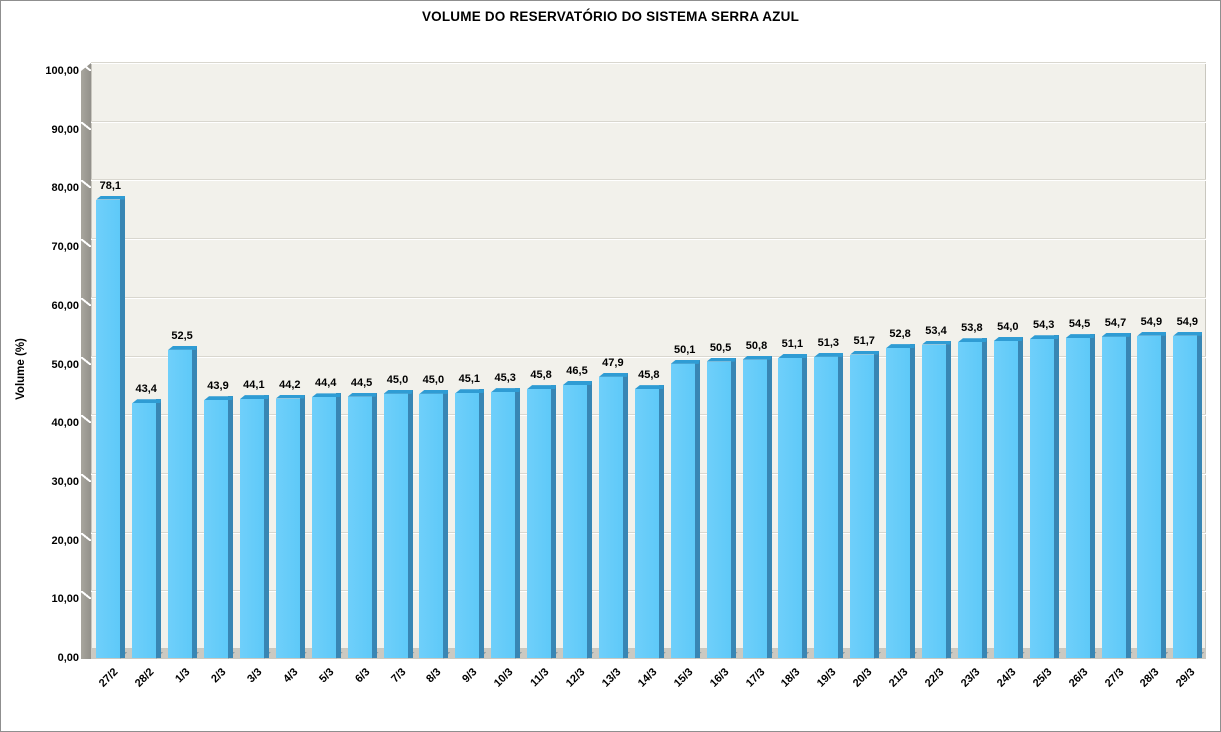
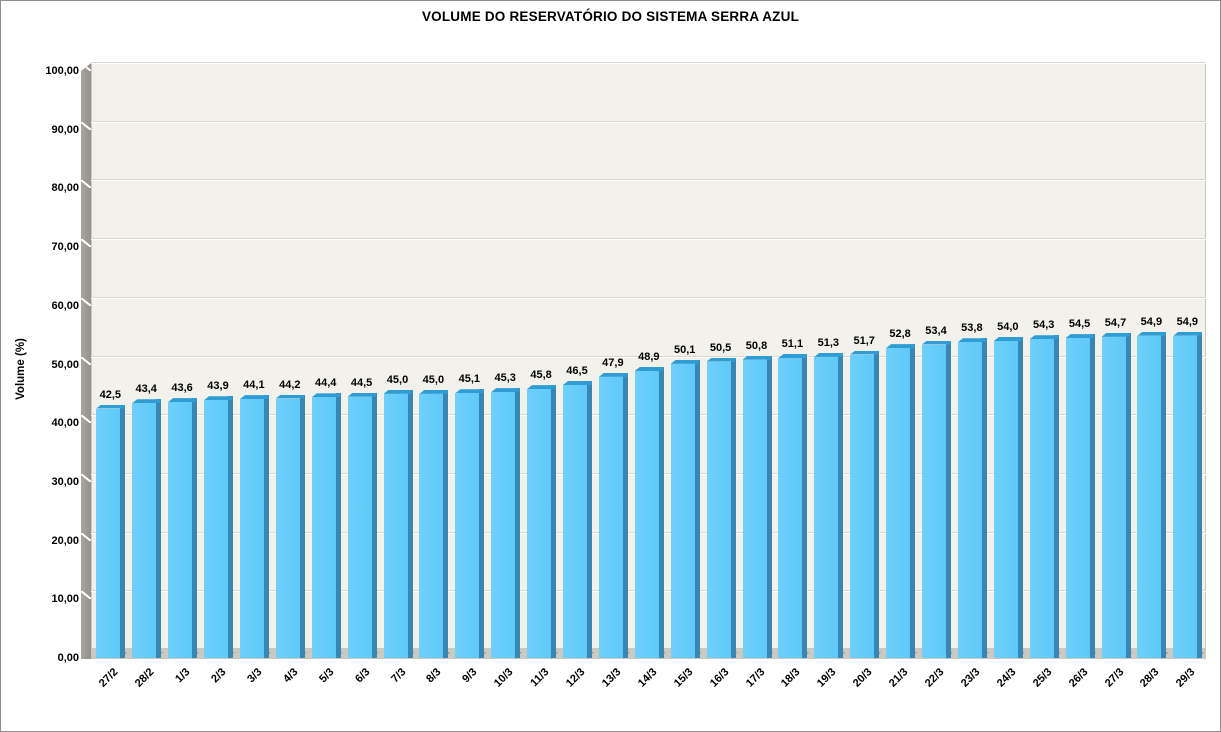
27/2: 78,1 -> 42,5
1/3: 52,5 -> 43,6
14/3: 45,8 -> 48,9
